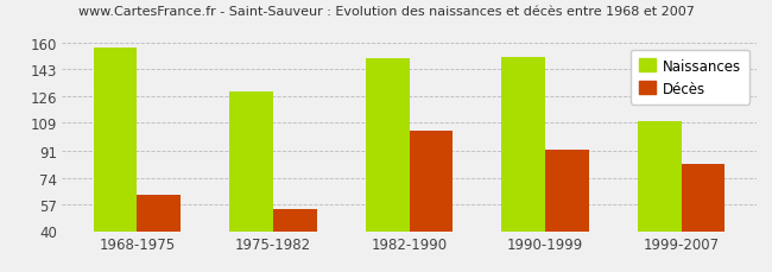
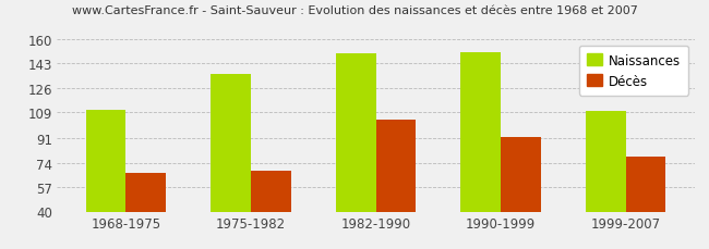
Naissances/1968-1975: 157 -> 111
Décès/1968-1975: 63 -> 67
Naissances/1975-1982: 129 -> 136
Décès/1975-1982: 54 -> 68
Décès/1999-2007: 83 -> 78
